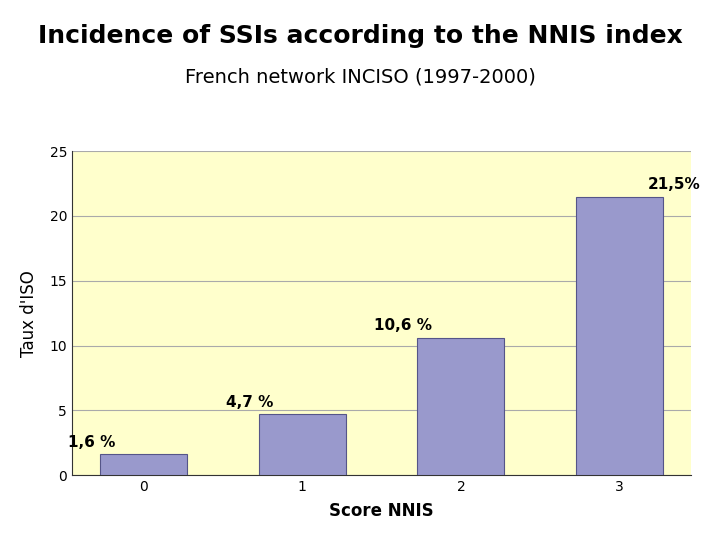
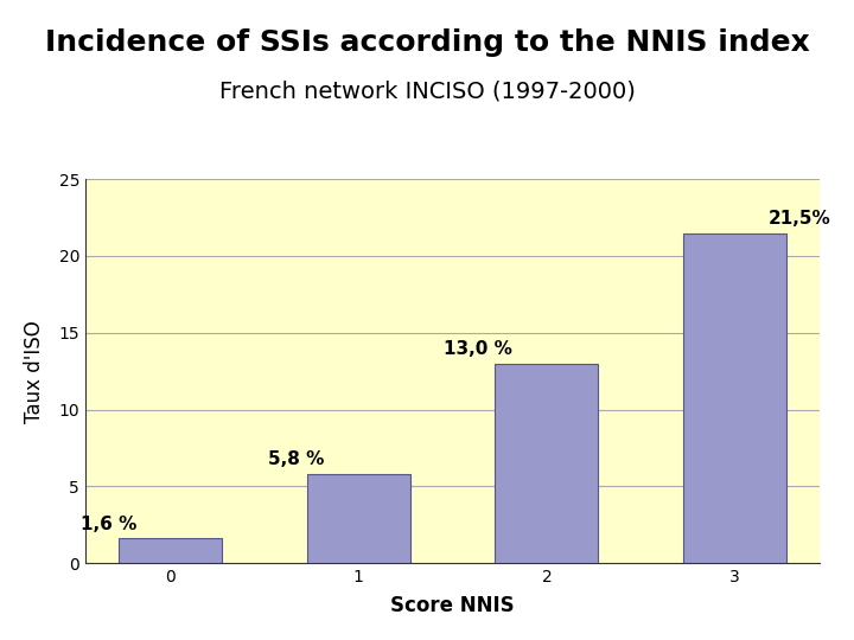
1: 4,7 -> 5,8
2: 10,6 -> 13,0
